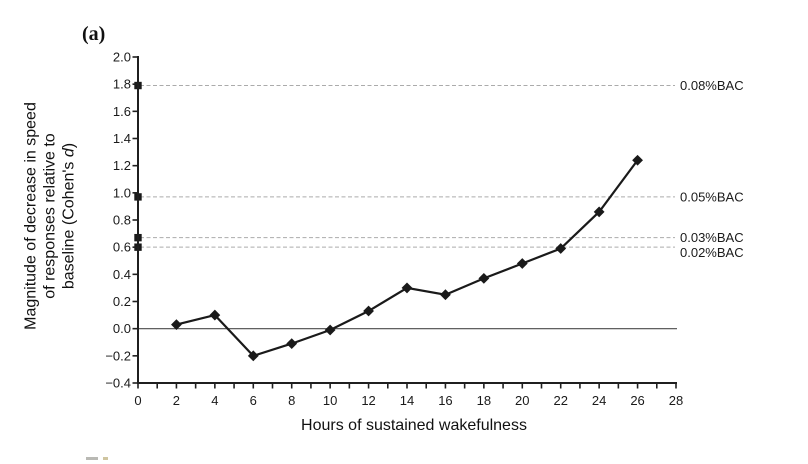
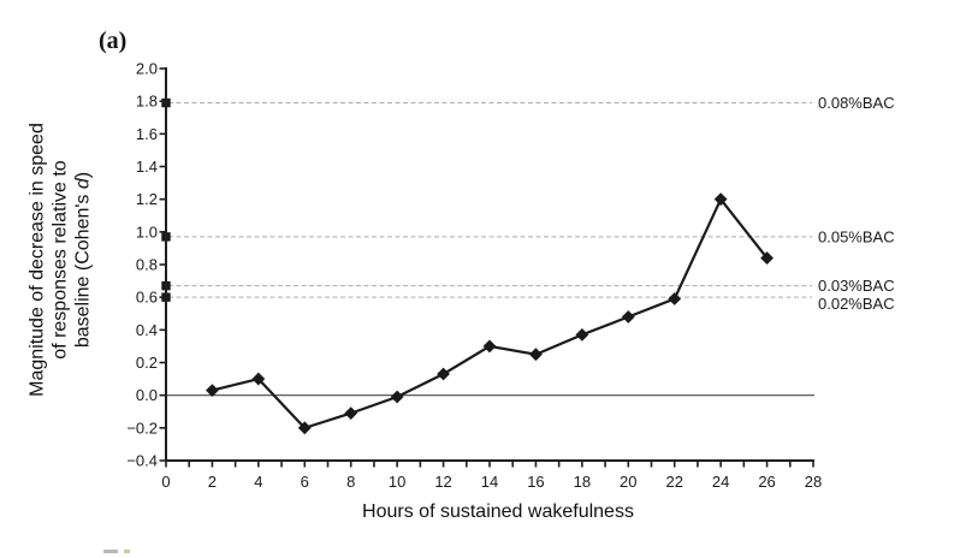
24: 0.86 -> 1.20
26: 1.24 -> 0.84
